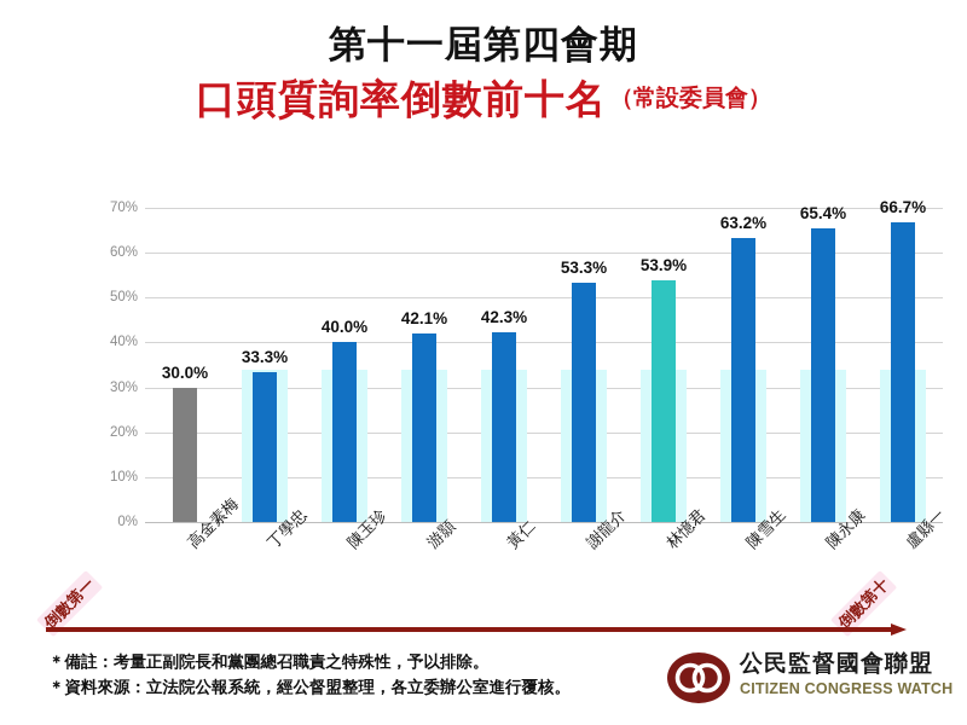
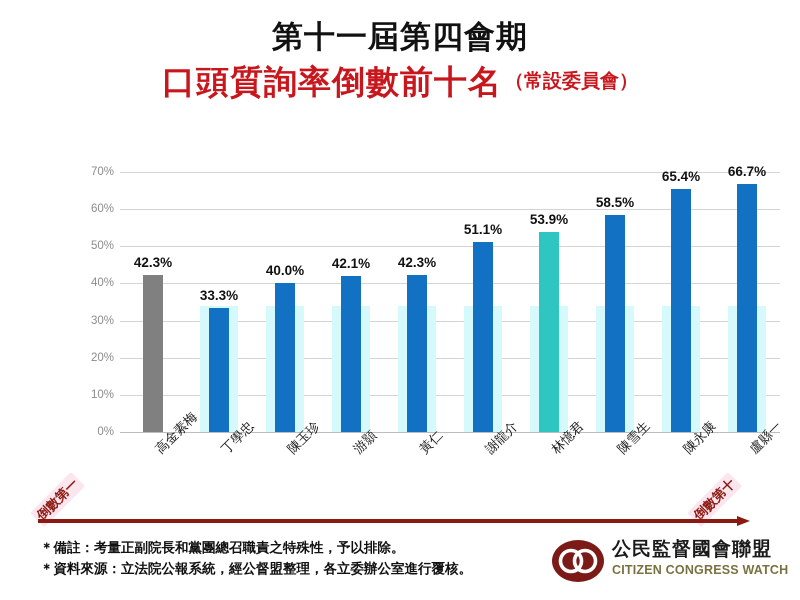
高金素梅: 30.0% -> 42.3%
謝龍介: 53.3% -> 51.1%
陳雪生: 63.2% -> 58.5%
